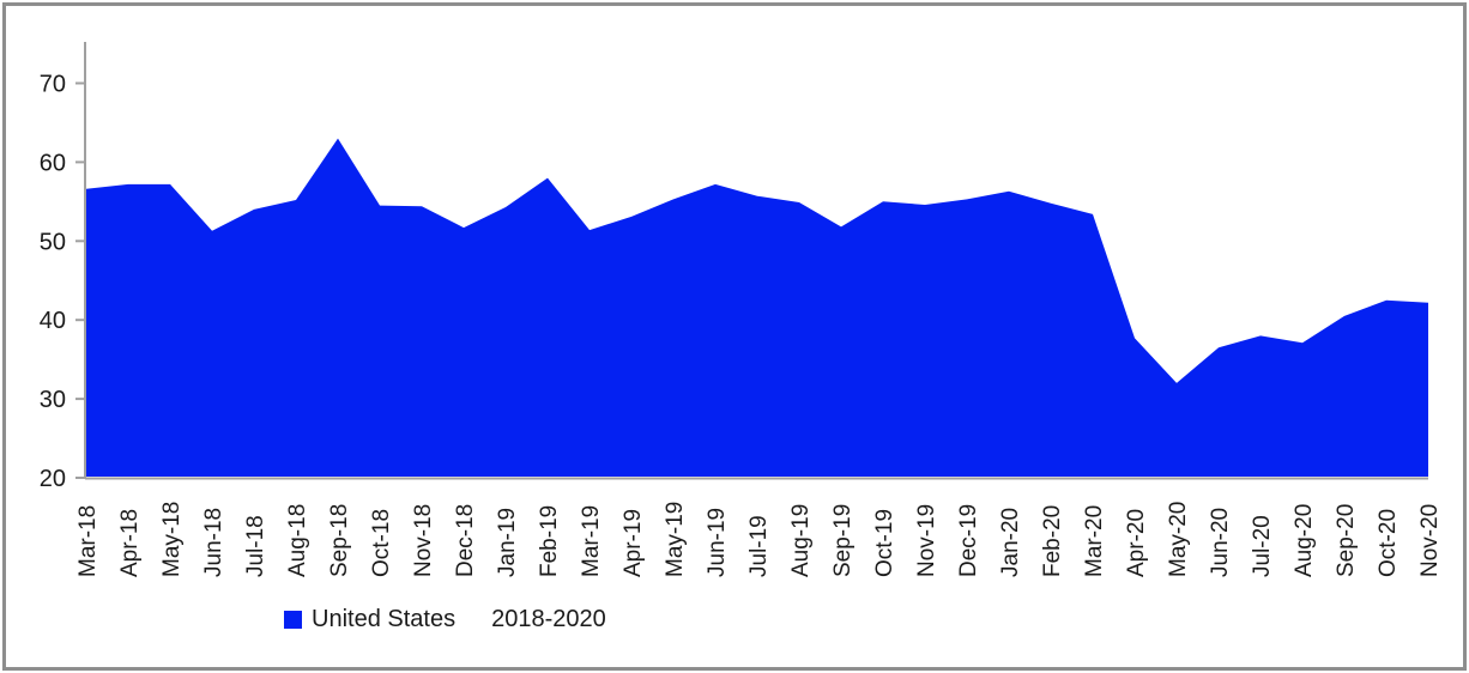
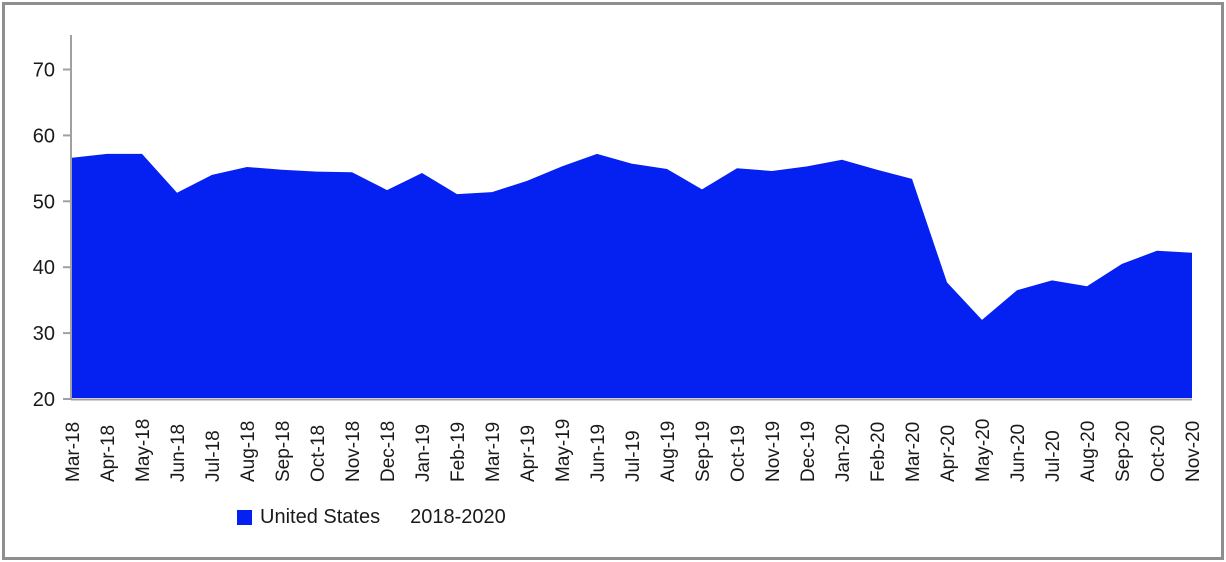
Sep-18: 63 -> 55
Feb-19: 58 -> 51
